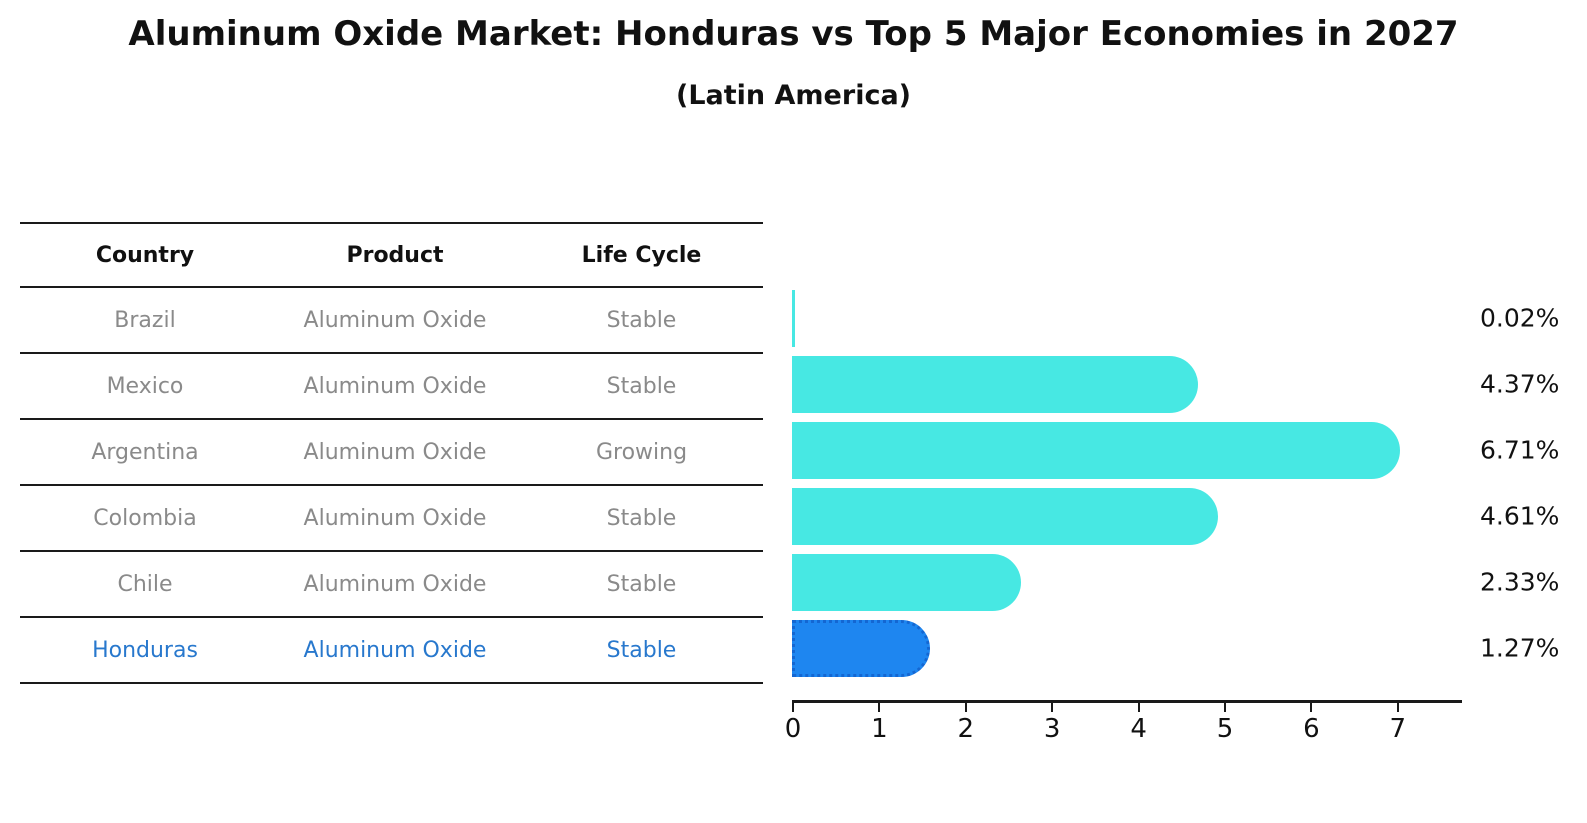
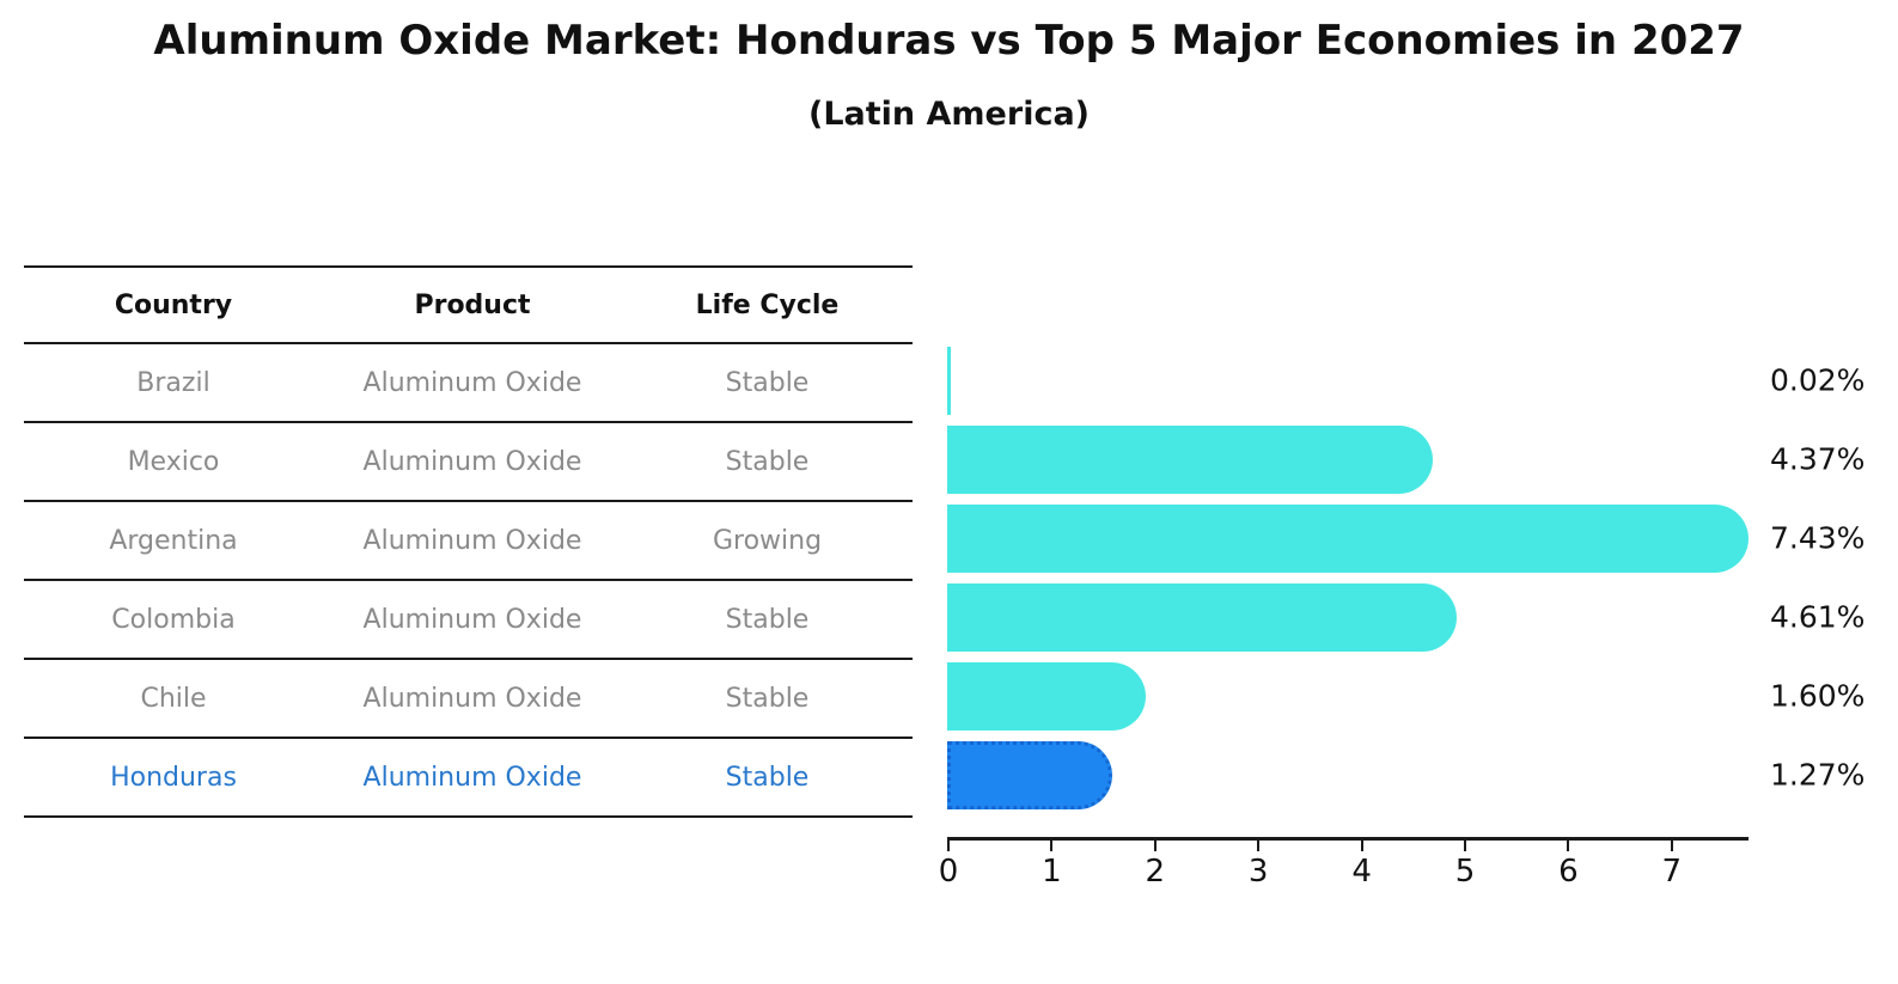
Argentina: 6.71% -> 7.43%
Chile: 2.33% -> 1.60%
